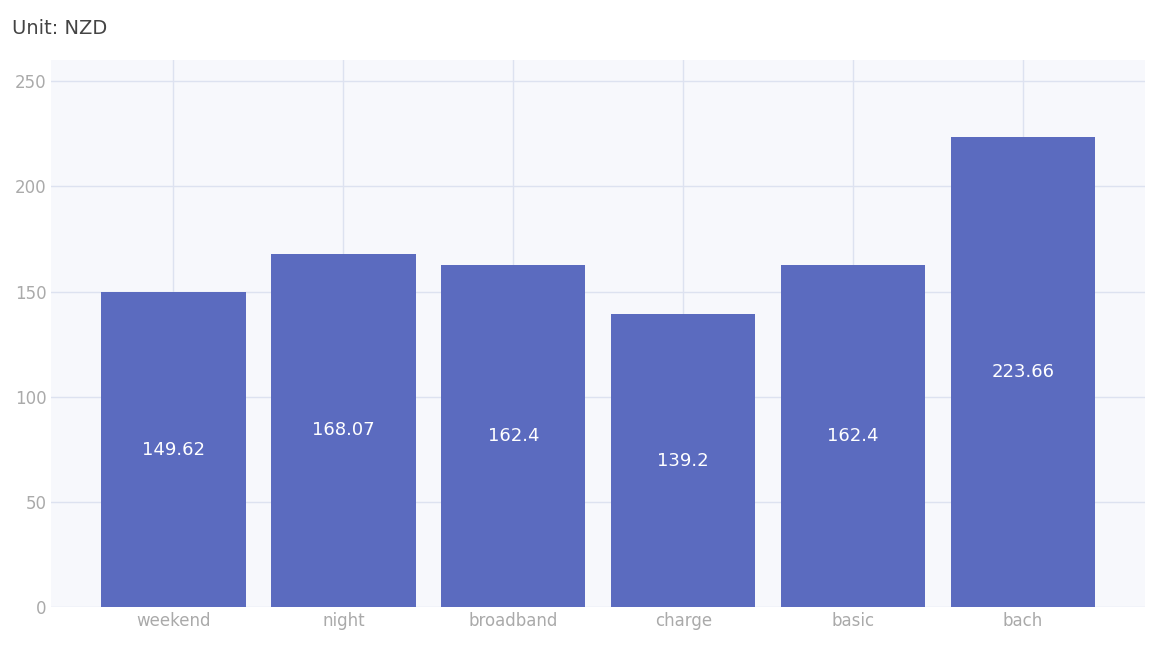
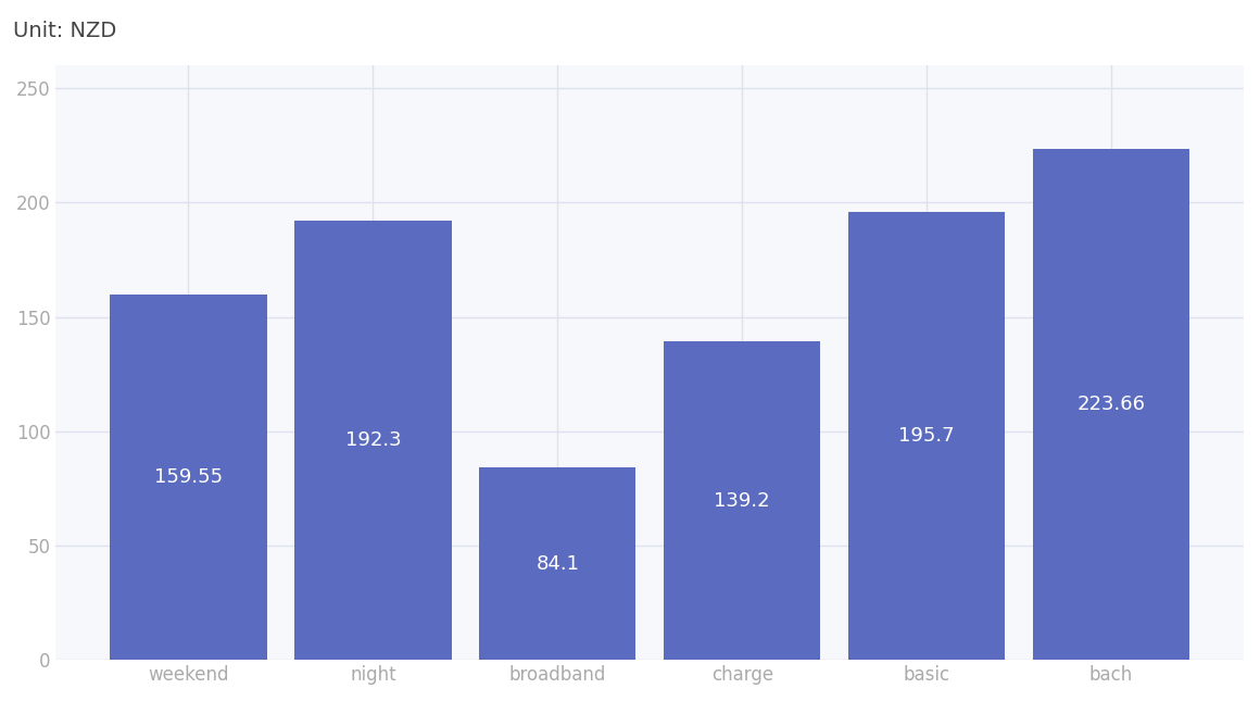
weekend: 149.62 -> 159.55
night: 168.07 -> 192.3
broadband: 162.4 -> 84.1
basic: 162.4 -> 195.7
